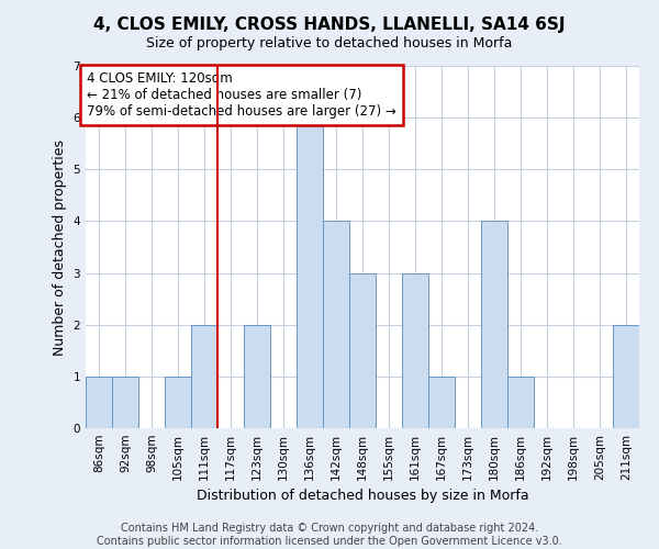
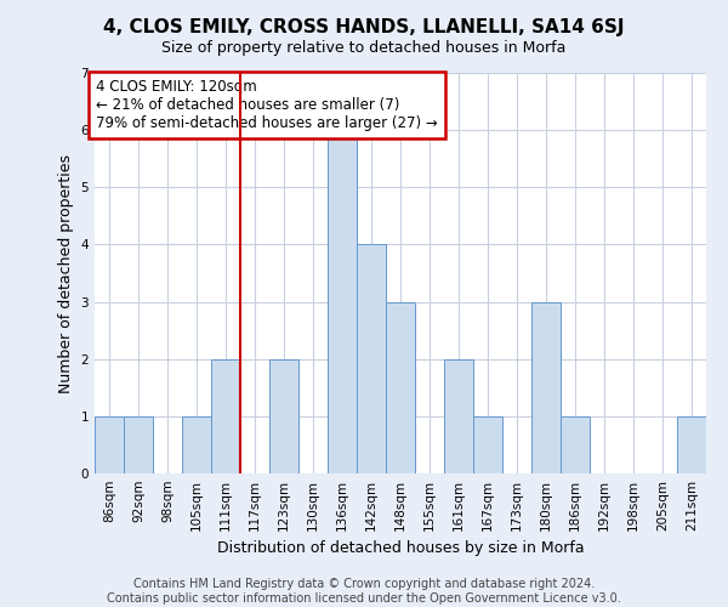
161sqm: 3 -> 2
180sqm: 4 -> 3
211sqm: 2 -> 1
